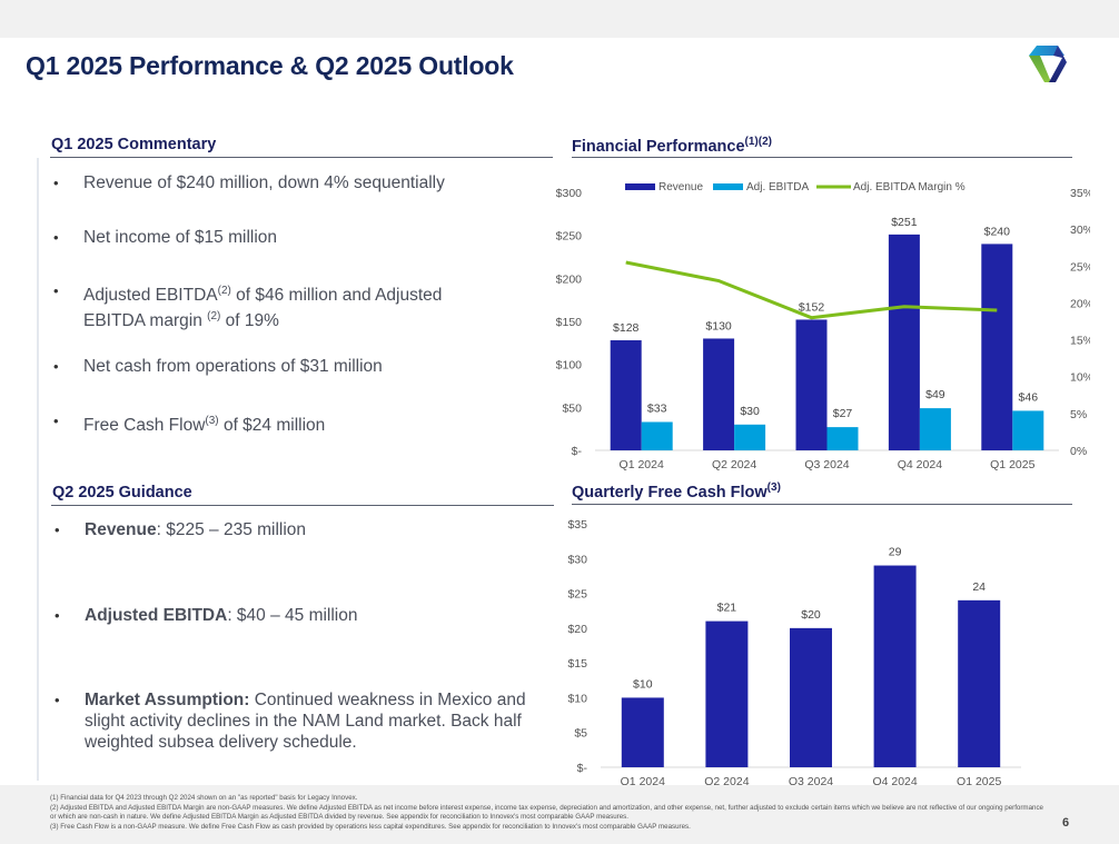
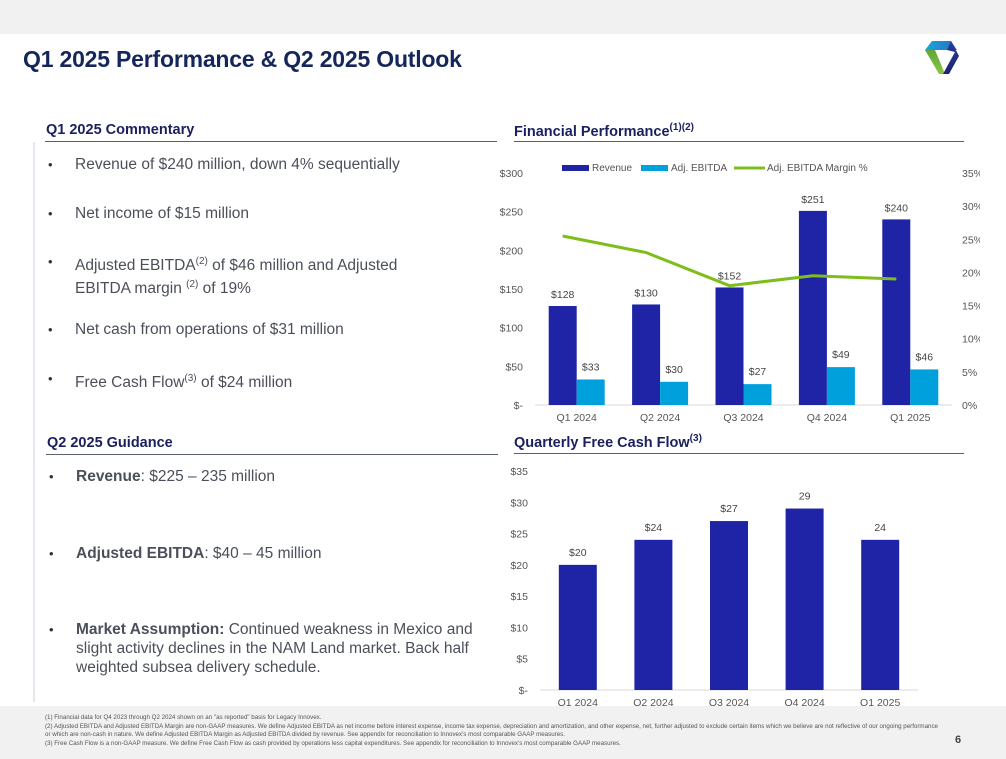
Quarterly Free Cash Flow/Q1 2024: $10 -> $20
Quarterly Free Cash Flow/Q2 2024: $21 -> $24
Quarterly Free Cash Flow/Q3 2024: $20 -> $27
